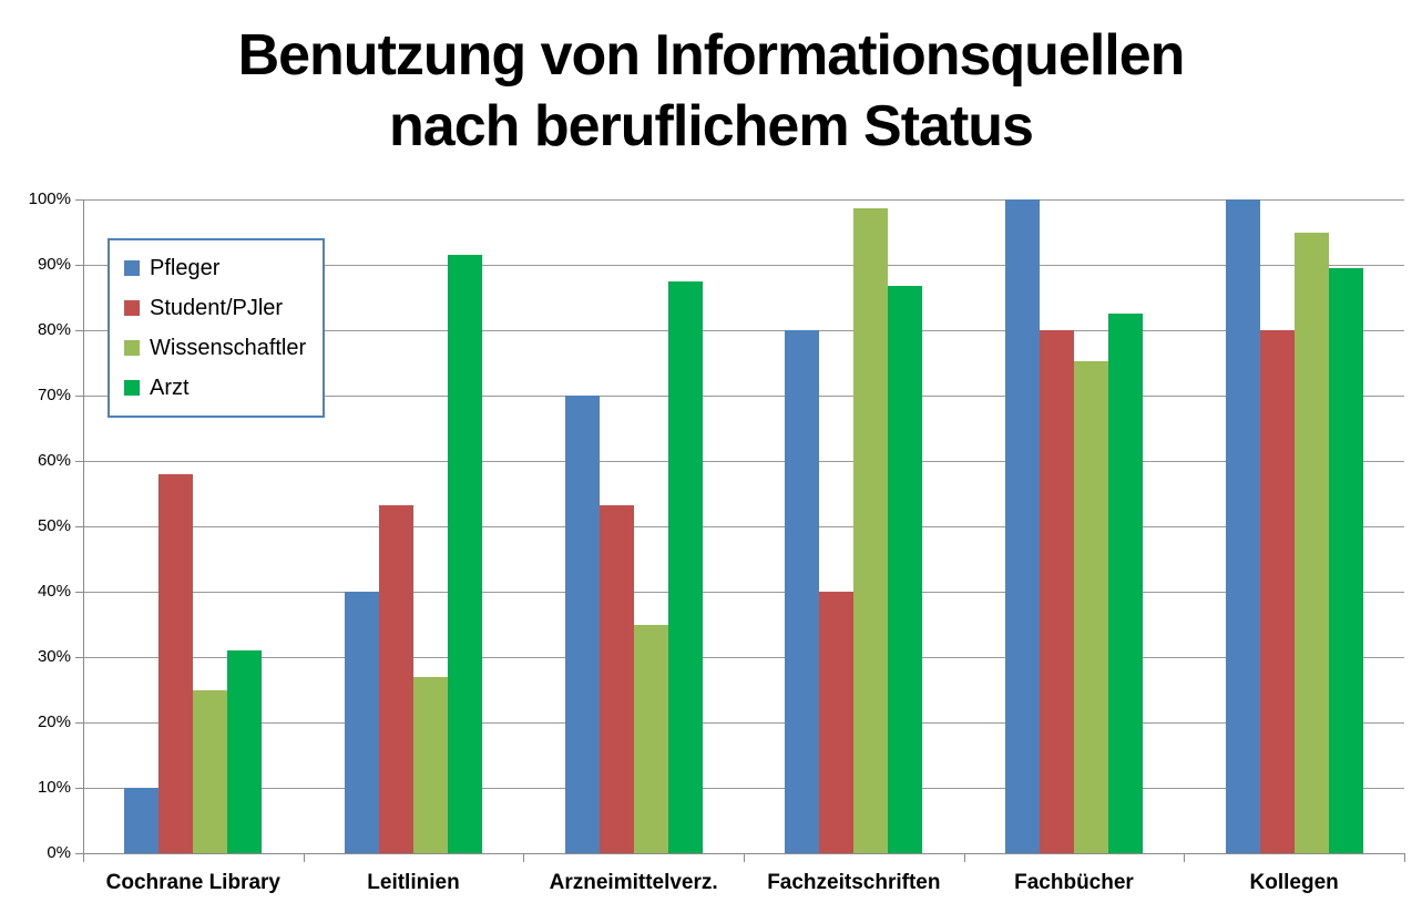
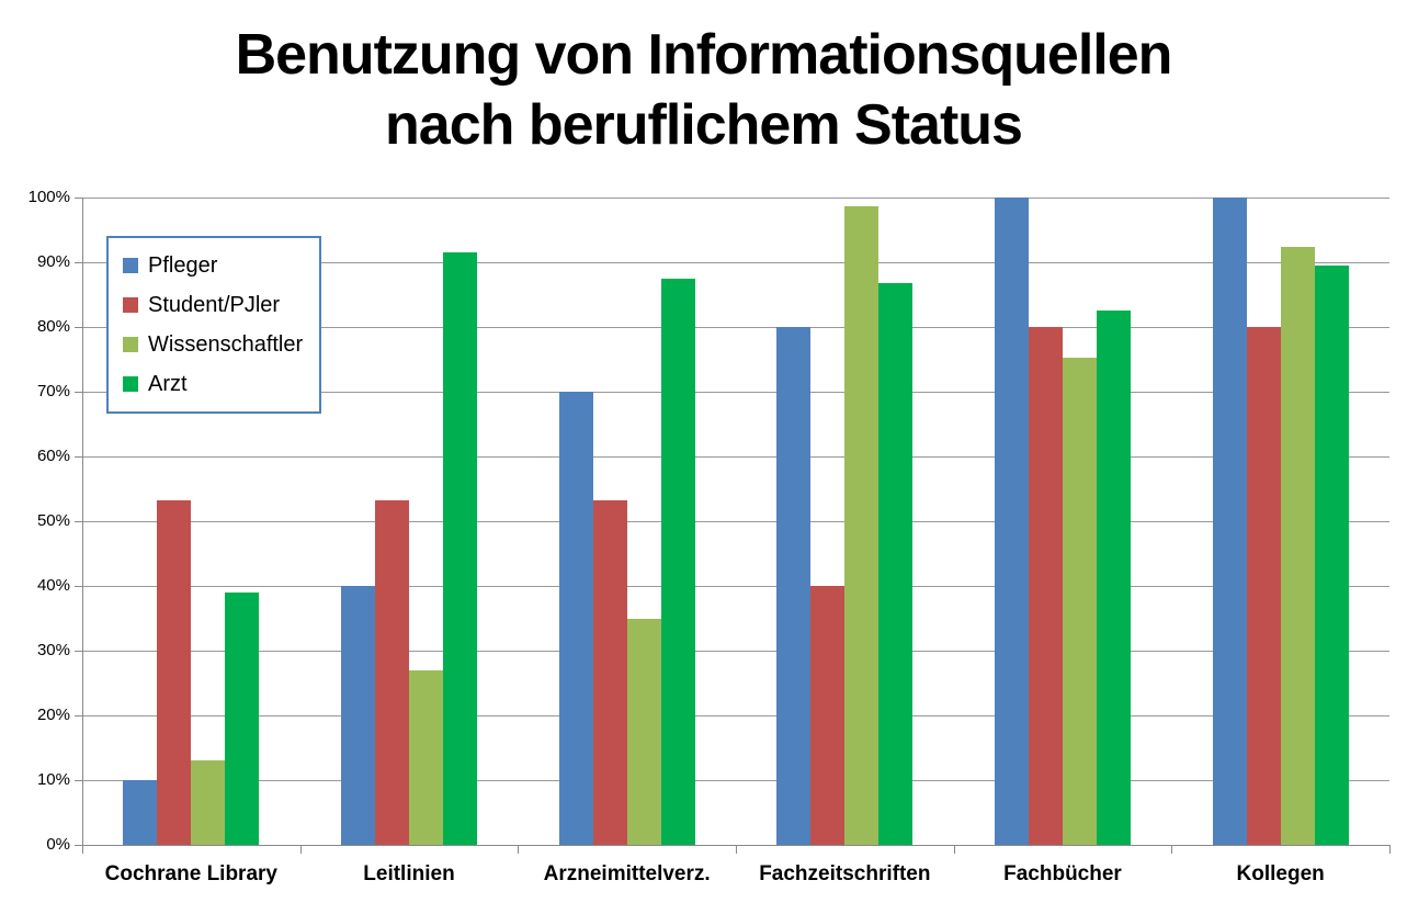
Student/PJler/Cochrane Library: 58% -> 53%
Wissenschaftler/Cochrane Library: 25% -> 13%
Arzt/Cochrane Library: 31% -> 39%
Wissenschaftler/Kollegen: 95% -> 92%
